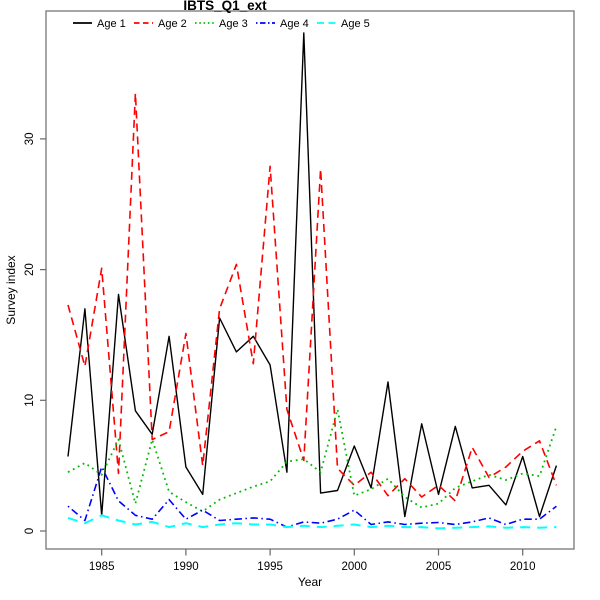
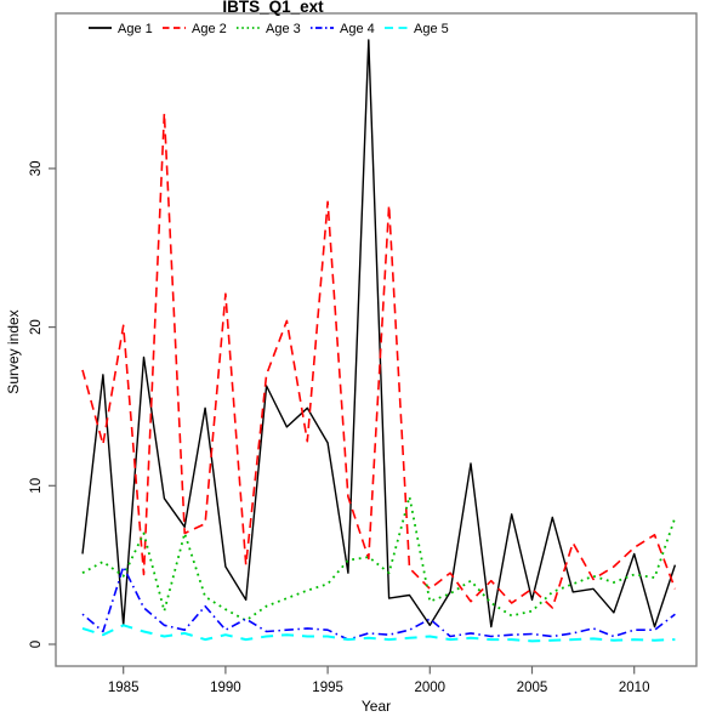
Age 2/1990: 15.1 -> 22.1
Age 1/2000: 6.5 -> 1.2
